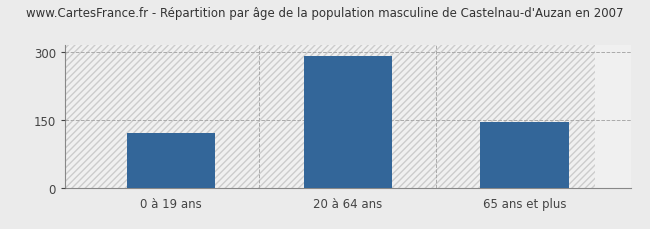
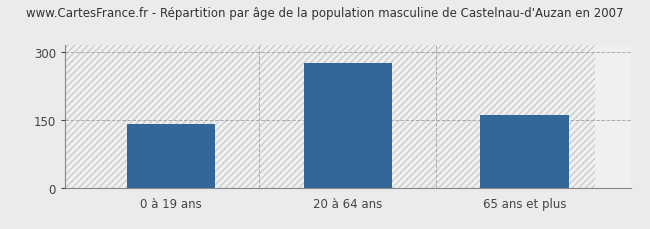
0 à 19 ans: 120 -> 140
20 à 64 ans: 291 -> 275
65 ans et plus: 146 -> 160
